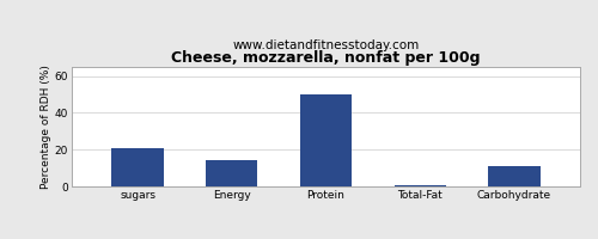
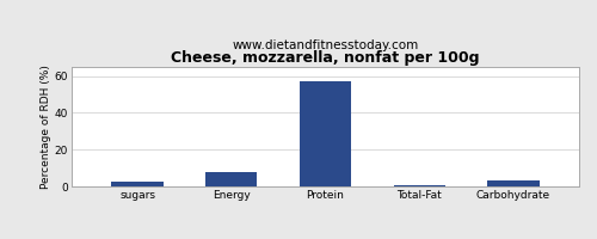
sugars: 21 -> 2
Energy: 14 -> 8
Protein: 50 -> 57
Carbohydrate: 11 -> 4
